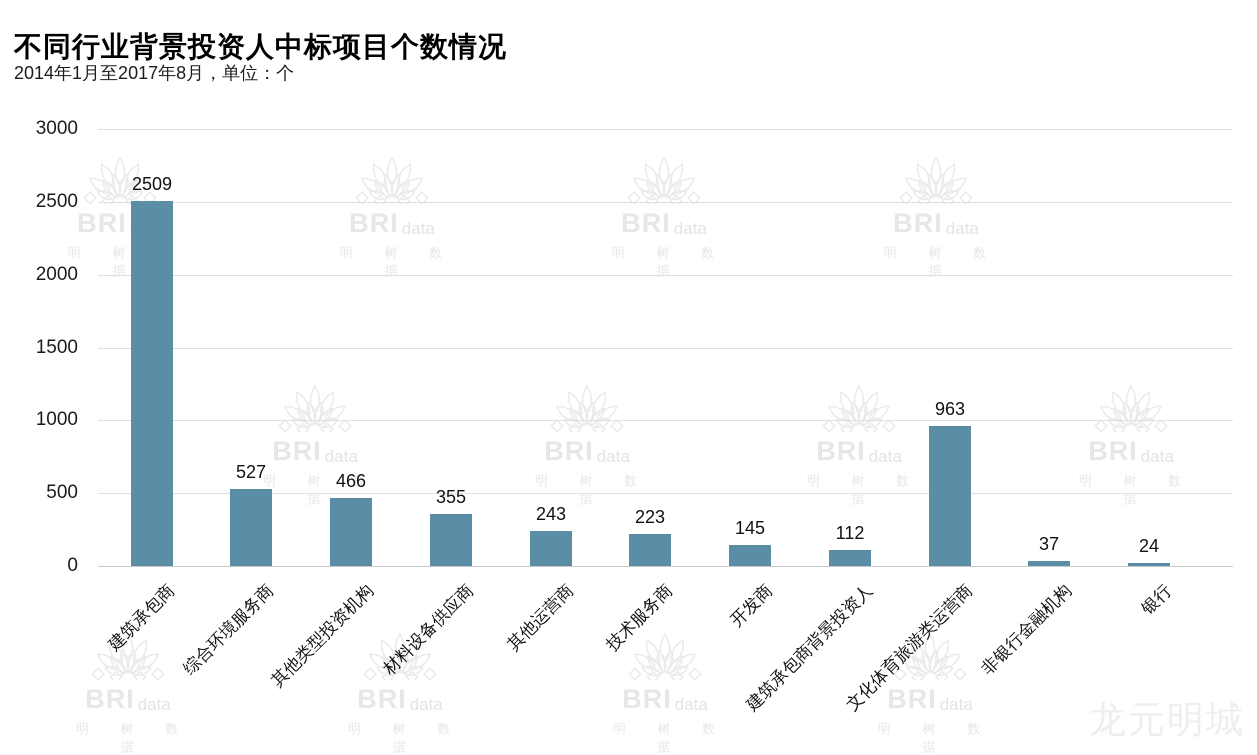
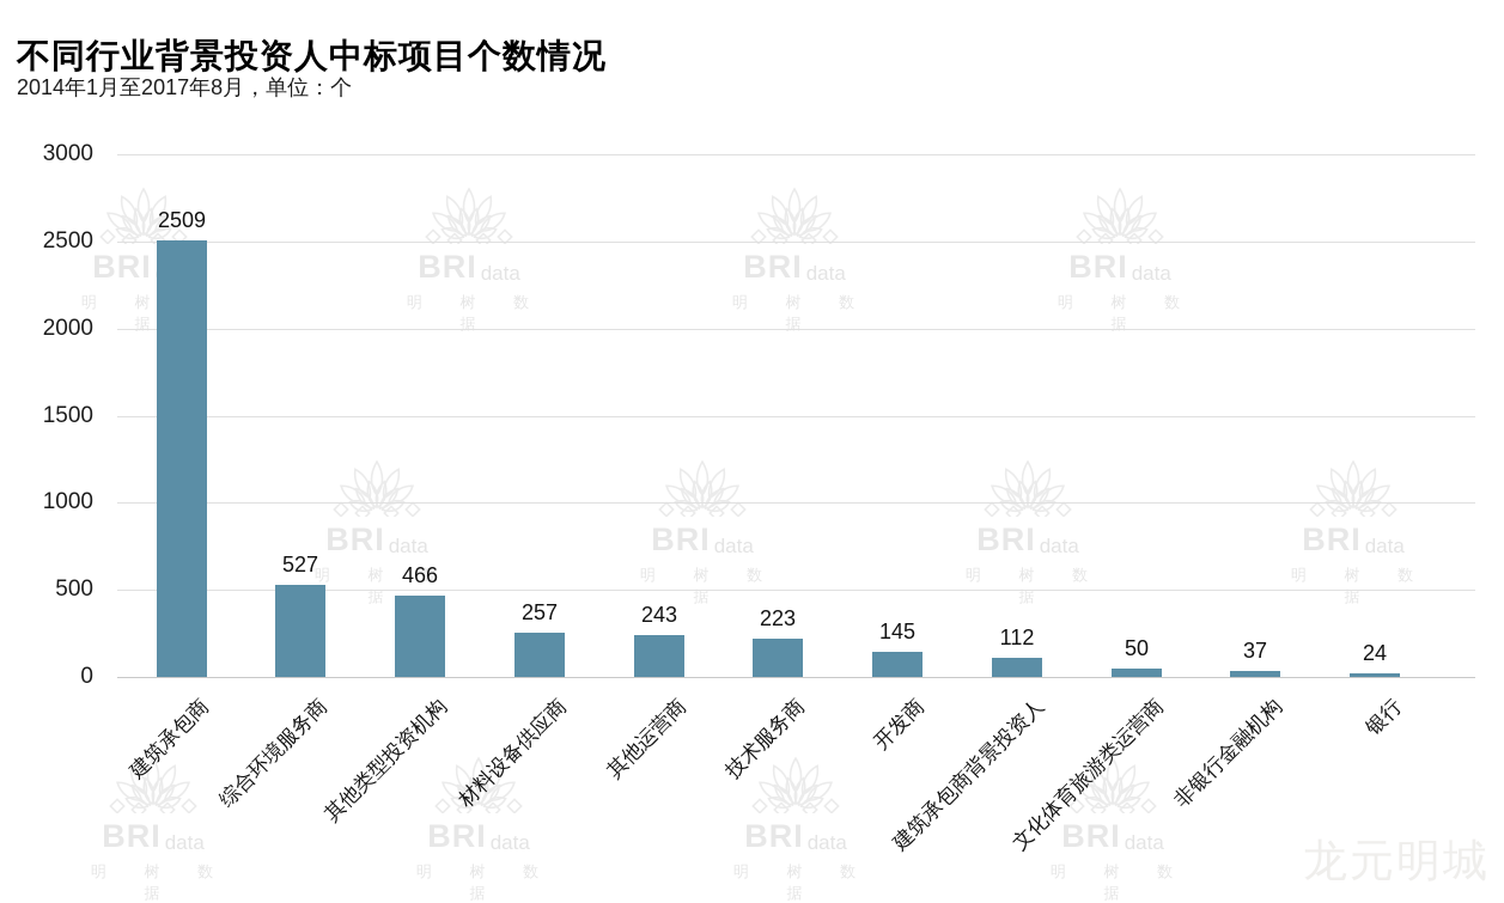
材料设备供应商: 355 -> 257
文化体育旅游类运营商: 963 -> 50
